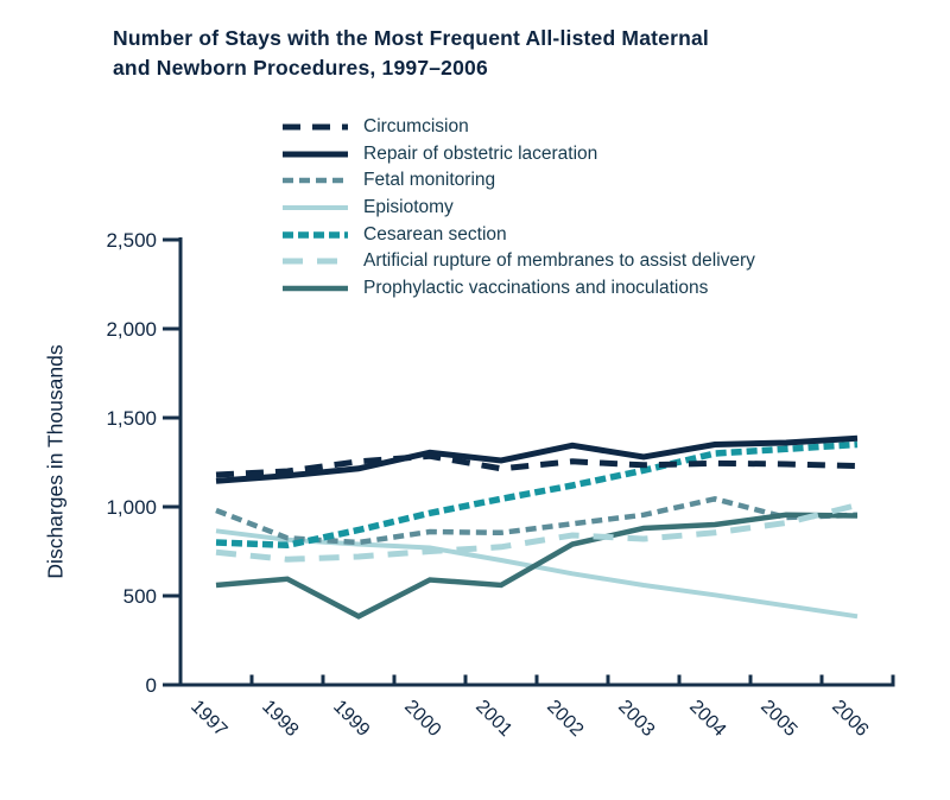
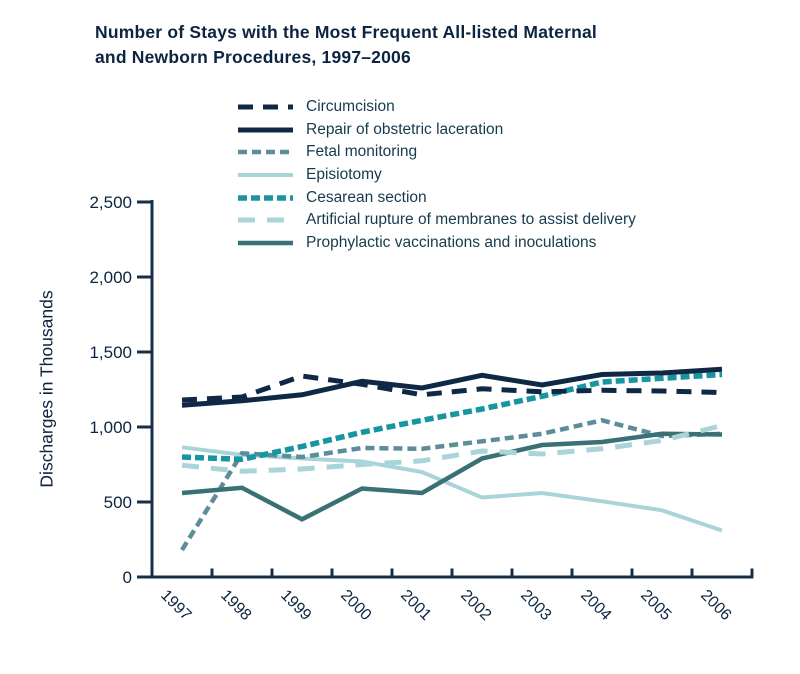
Fetal monitoring/1997: 980 -> 180
Circumcision/1999: 1260 -> 1340
Episiotomy/2002: 620 -> 530
Episiotomy/2006: 380 -> 310
